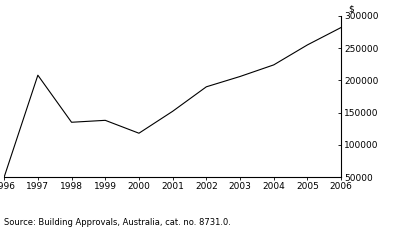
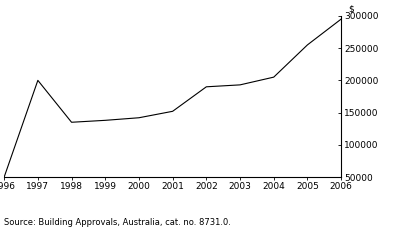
1997: 208000 -> 200000
2000: 118000 -> 142000
2003: 206000 -> 193000
2004: 224000 -> 205000
2006: 282000 -> 295000
